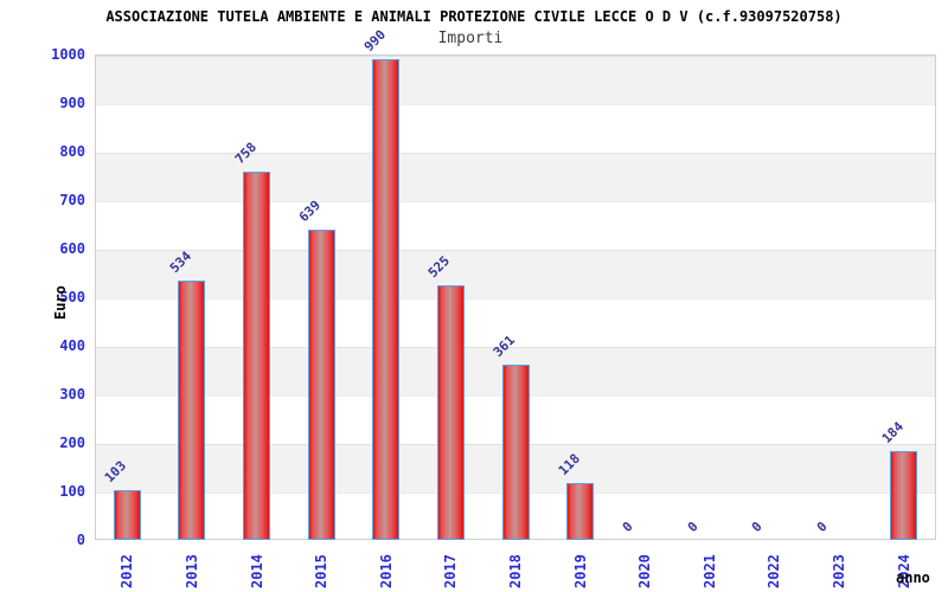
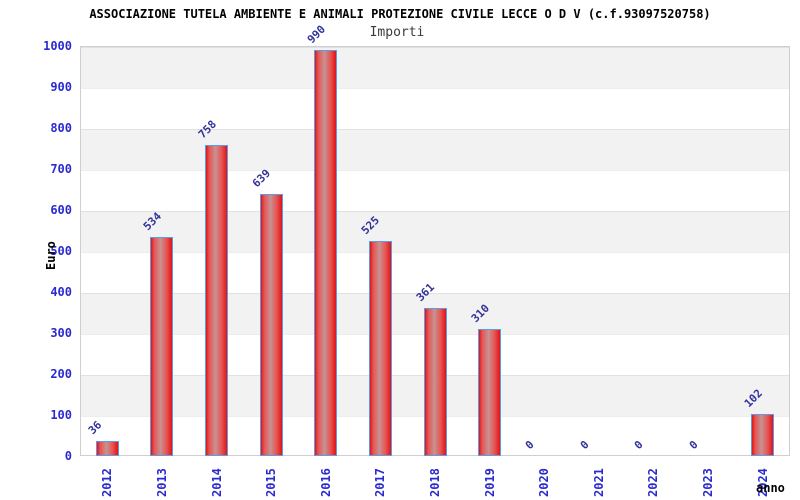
2012: 103 -> 36
2019: 118 -> 310
2024: 184 -> 102
